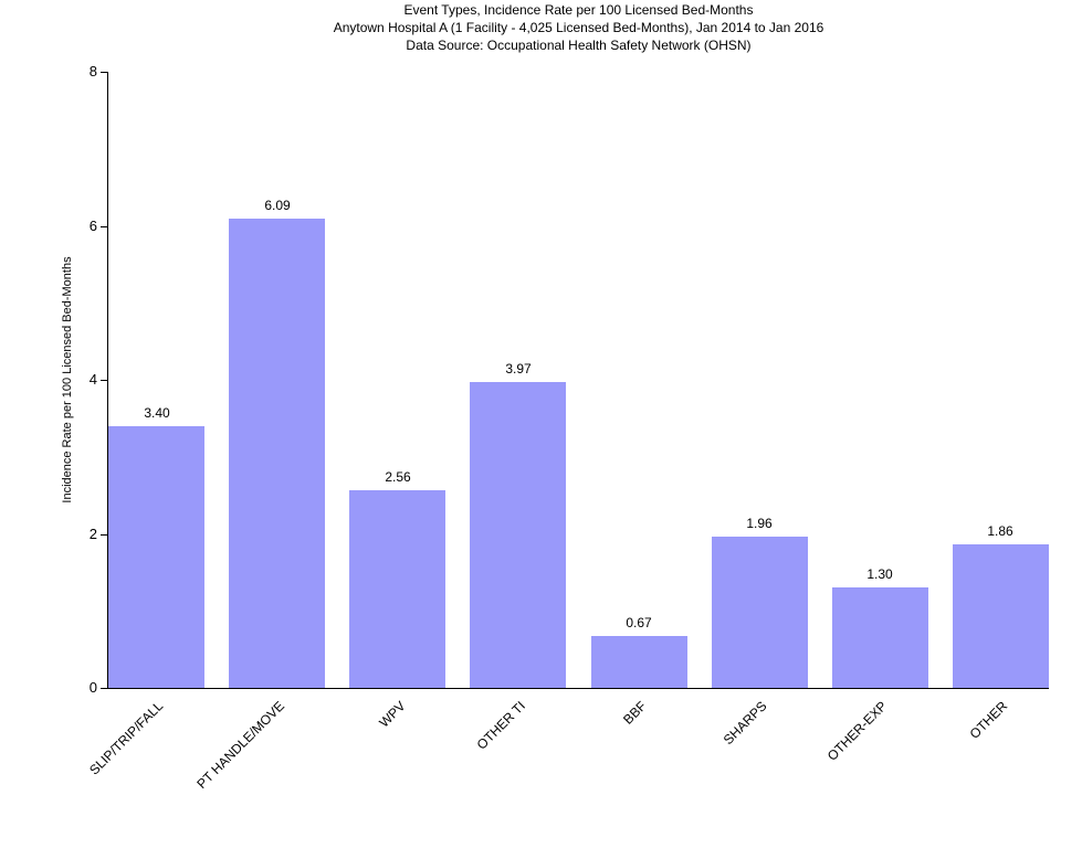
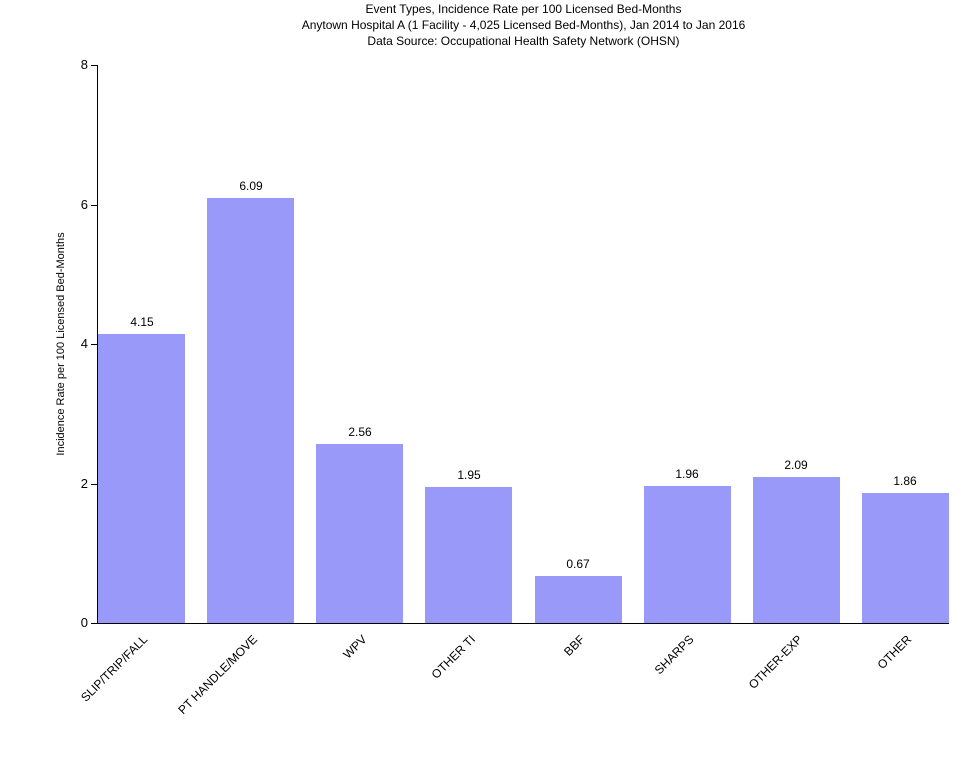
SLIP/TRIP/FALL: 3.40 -> 4.15
OTHER TI: 3.97 -> 1.95
OTHER-EXP: 1.30 -> 2.09
